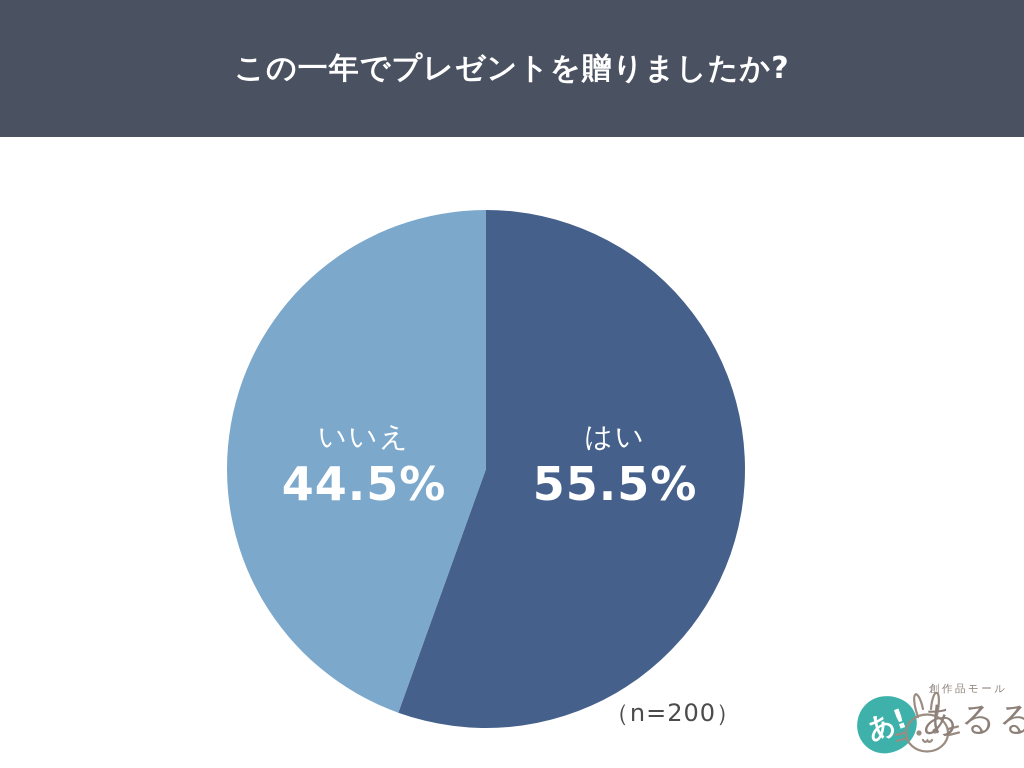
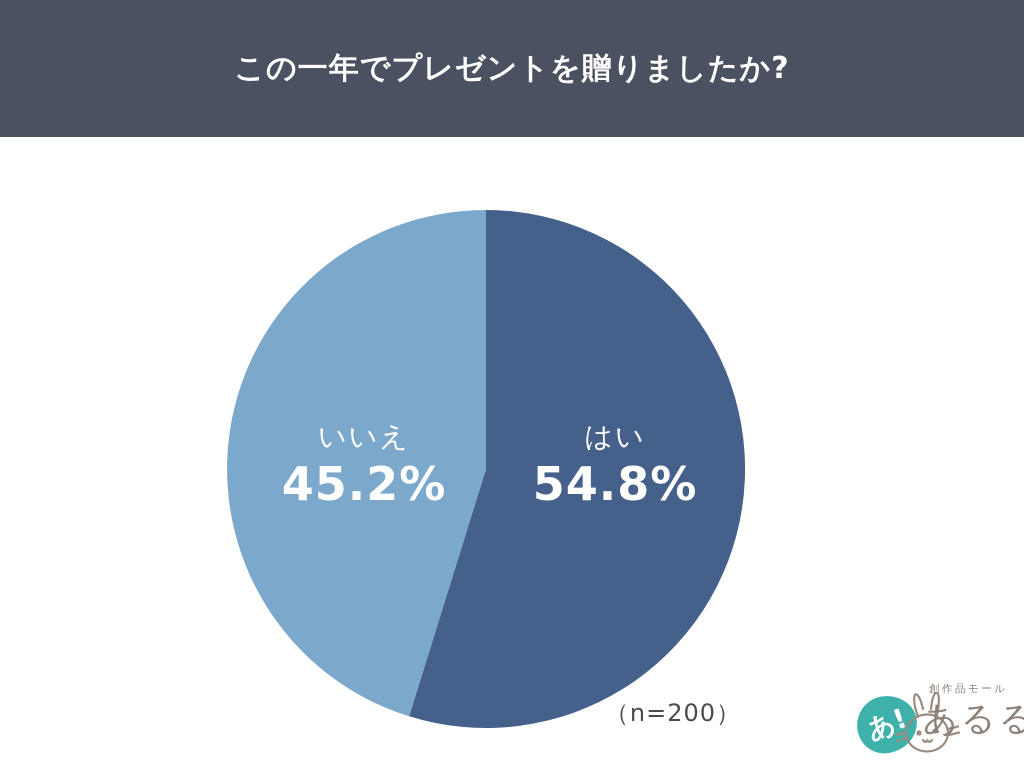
はい: 55.5% -> 54.8%
いいえ: 44.5% -> 45.2%
